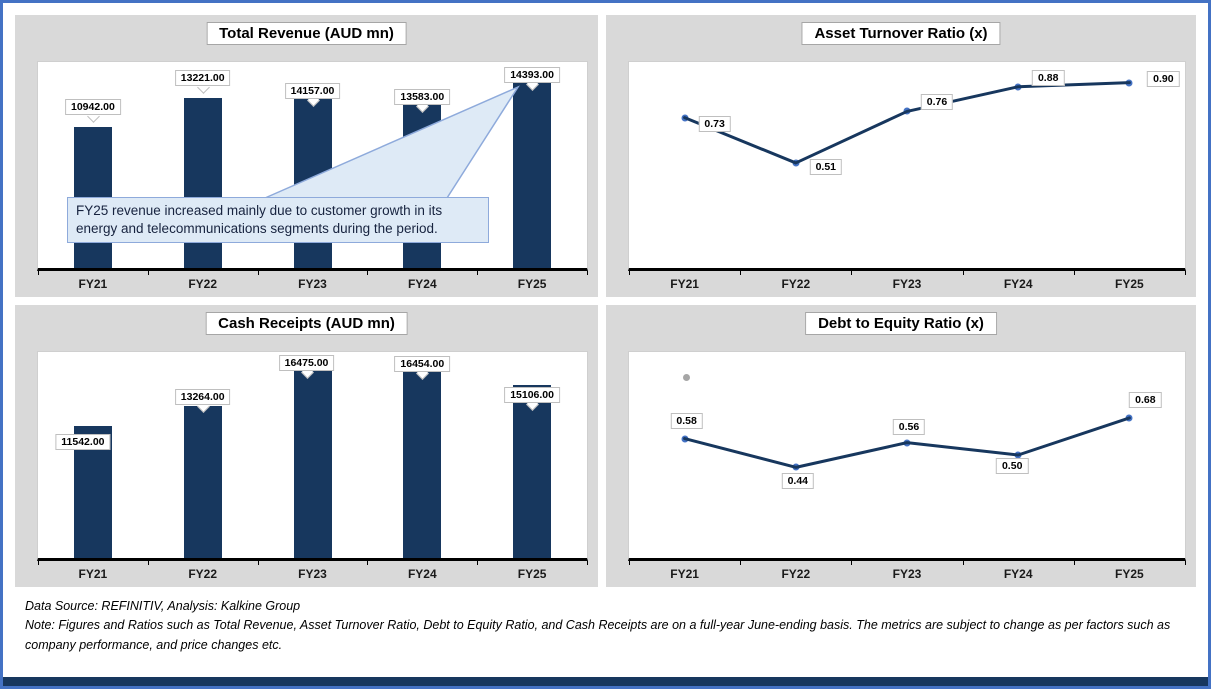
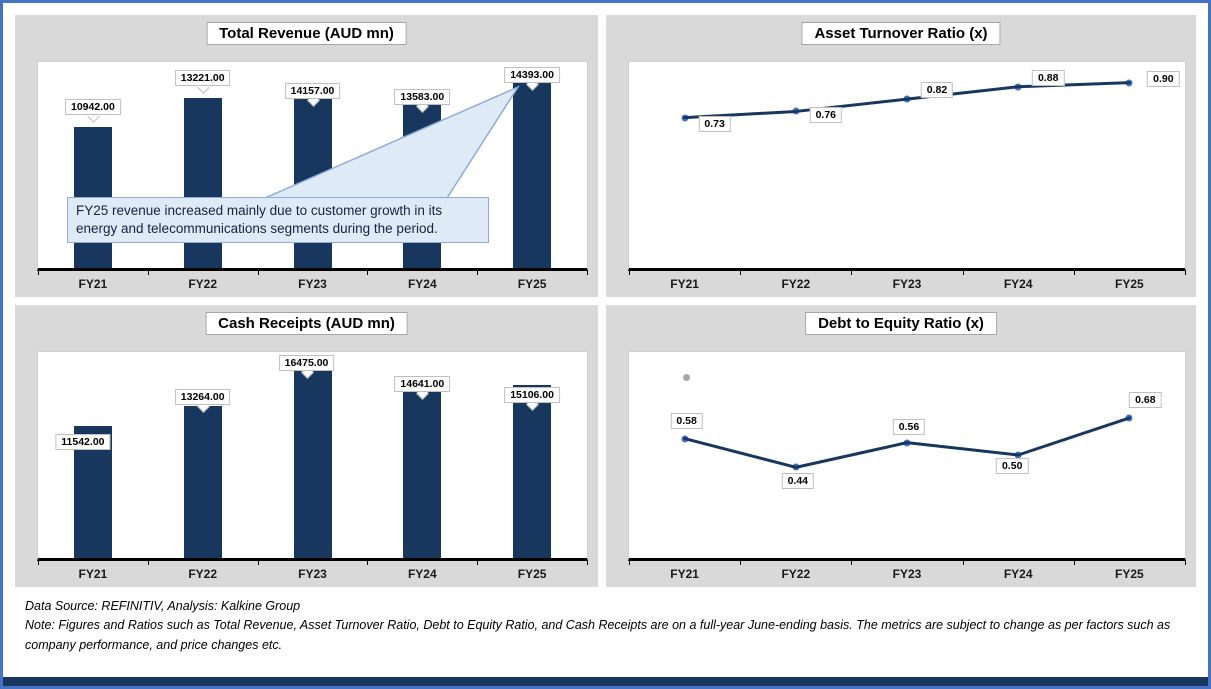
Asset Turnover Ratio (x)/FY22: 0.51 -> 0.76
Asset Turnover Ratio (x)/FY23: 0.76 -> 0.82
Cash Receipts (AUD mn)/FY24: 16454.00 -> 14641.00
